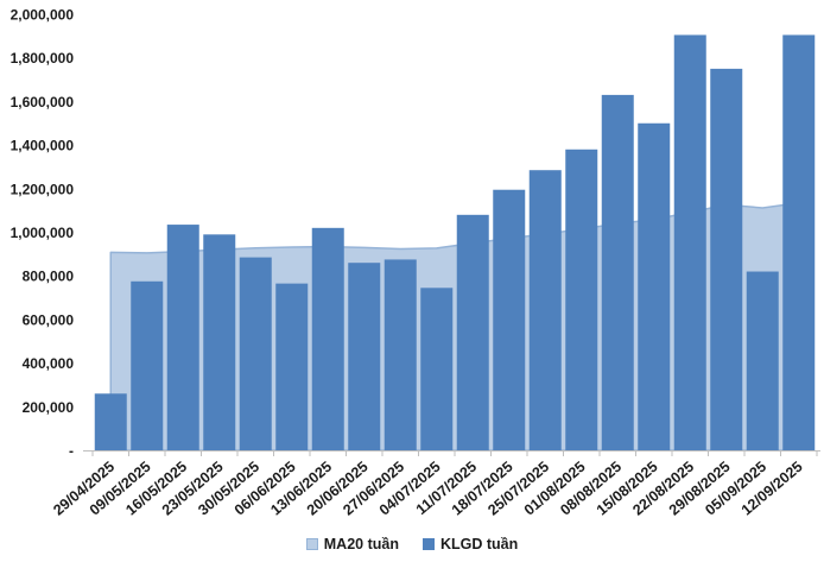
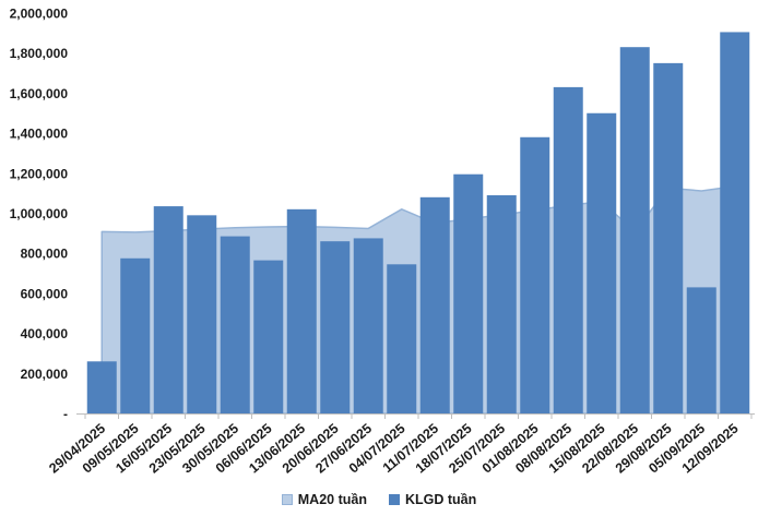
MA20 tuần/04/07/2025: 930000 -> 1020000
KLGD tuần/25/07/2025: 1280000 -> 1090000
MA20 tuần/22/08/2025: 1090000 -> 910000
KLGD tuần/22/08/2025: 1900000 -> 1830000
KLGD tuần/05/09/2025: 820000 -> 630000
